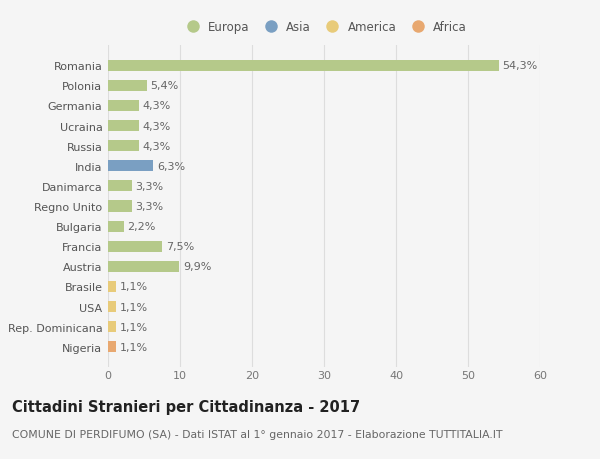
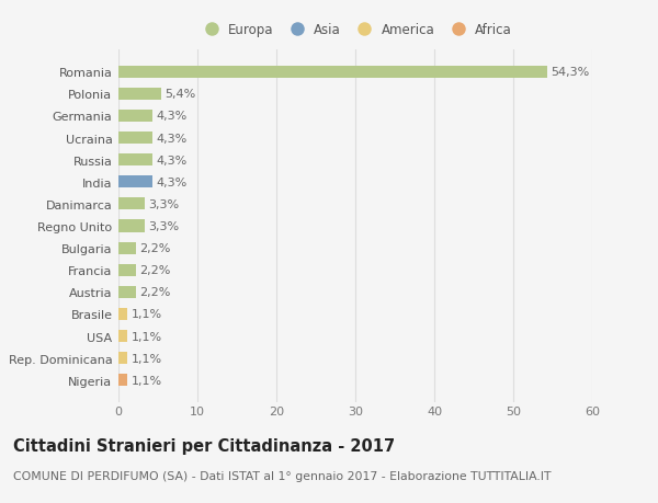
India: 6,3% -> 4,3%
Francia: 7,5% -> 2,2%
Austria: 9,9% -> 2,2%
